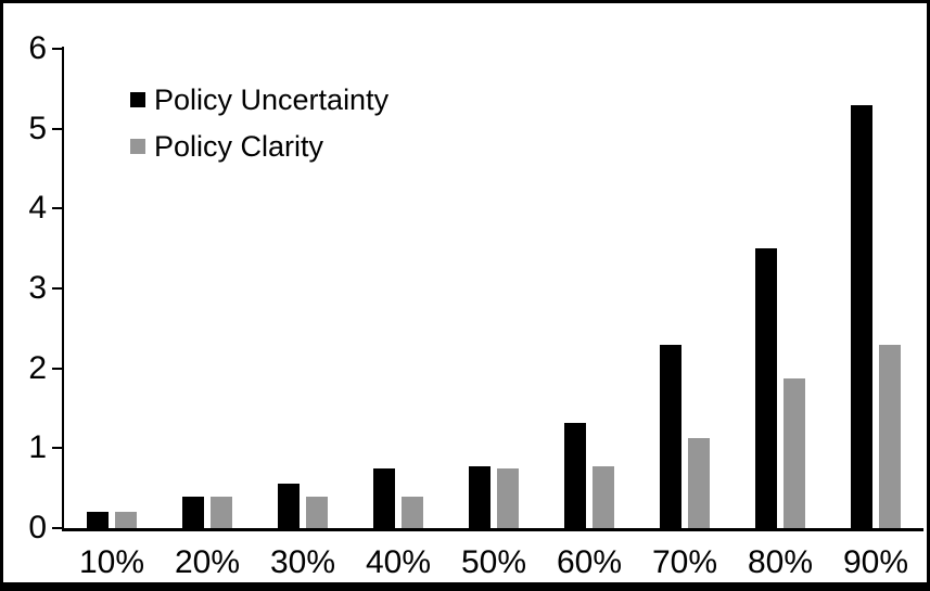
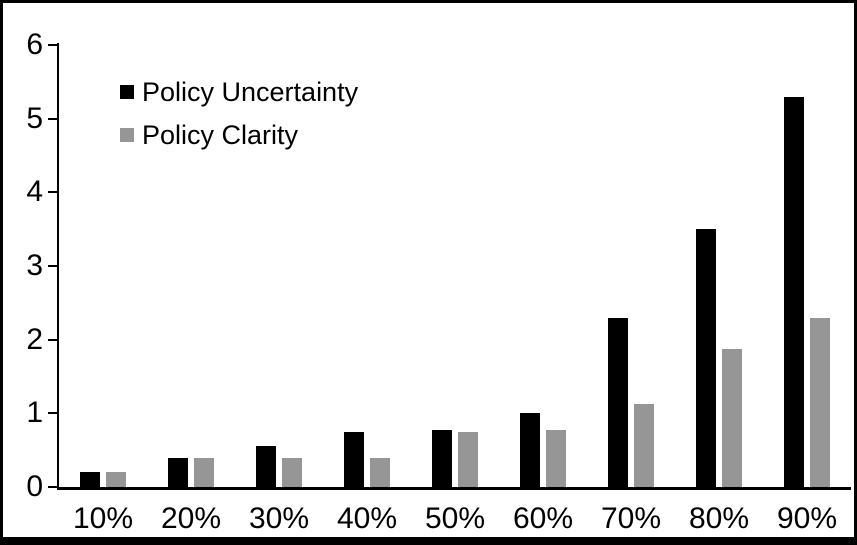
Policy Uncertainty/60%: 1.3 -> 1.0
